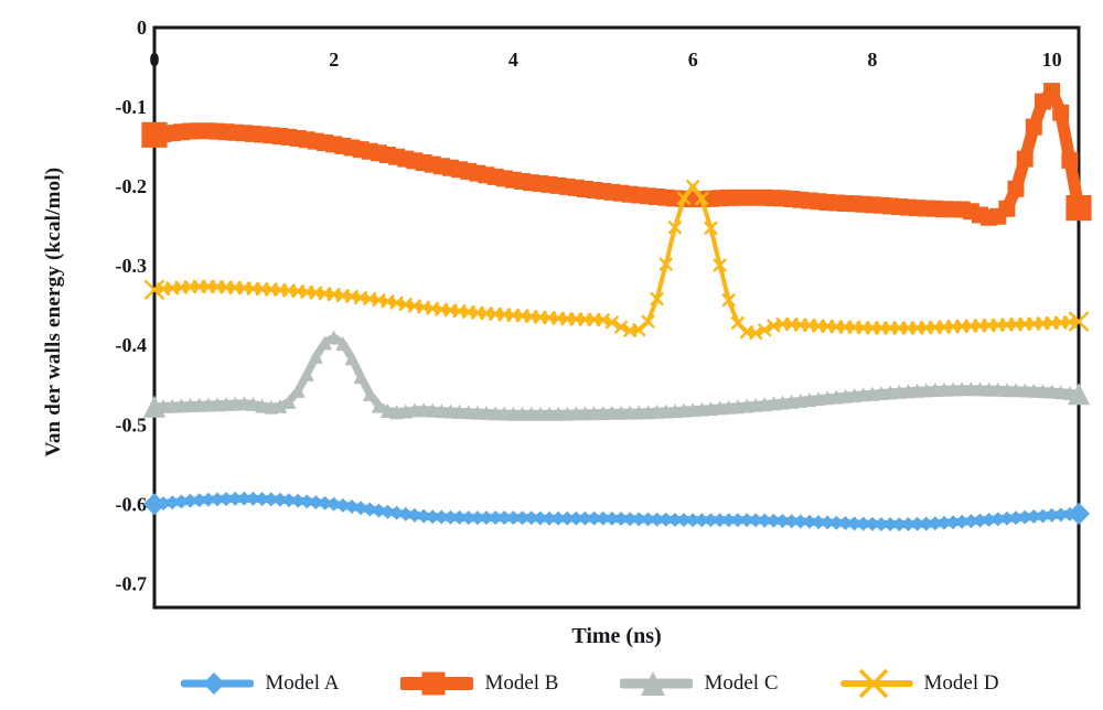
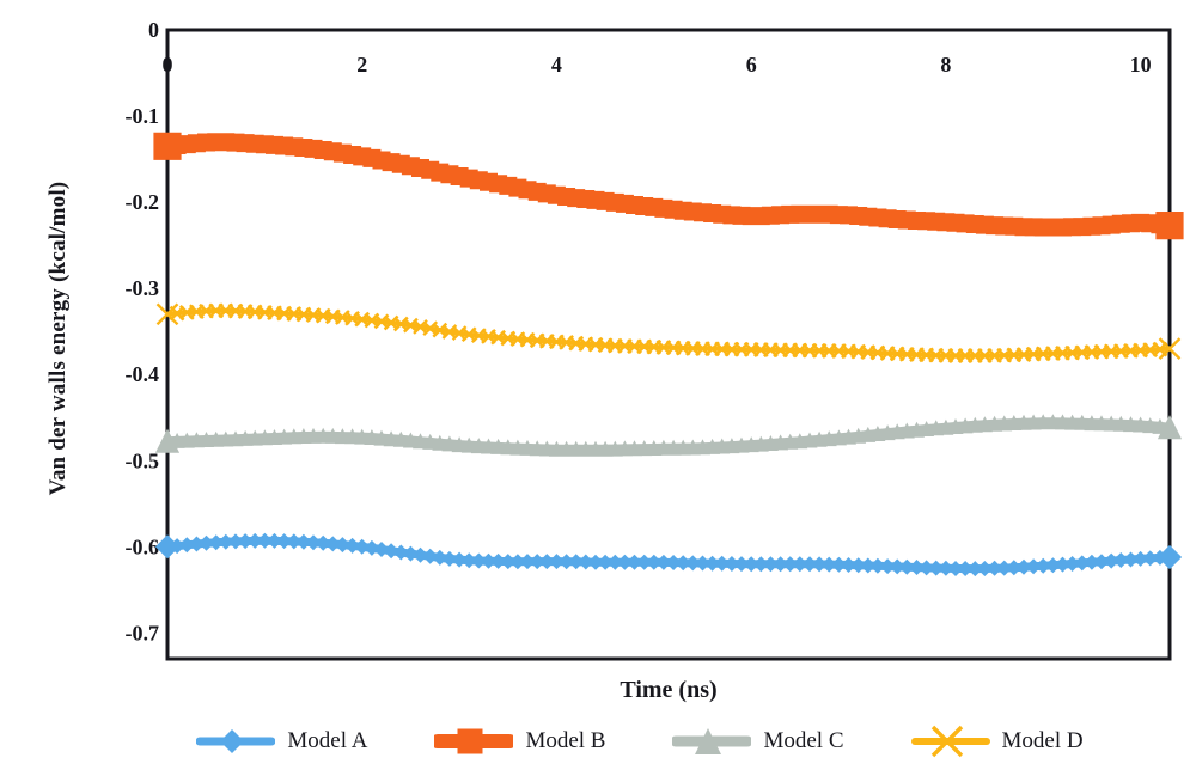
Model C/2: -0.39 -> -0.47
Model D/6: -0.20 -> -0.37
Model B/10: -0.08 -> -0.22
